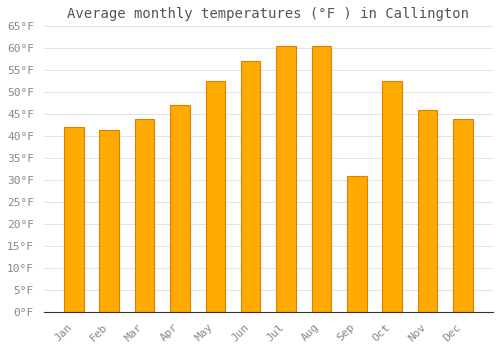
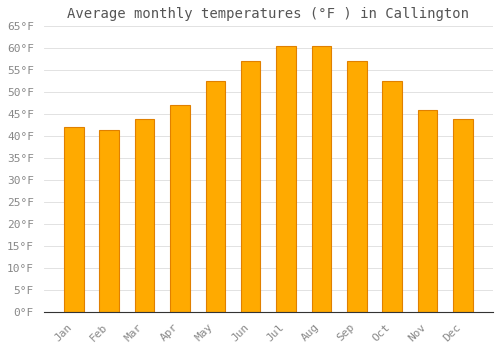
Sep: 31.0°F -> 57.0°F
